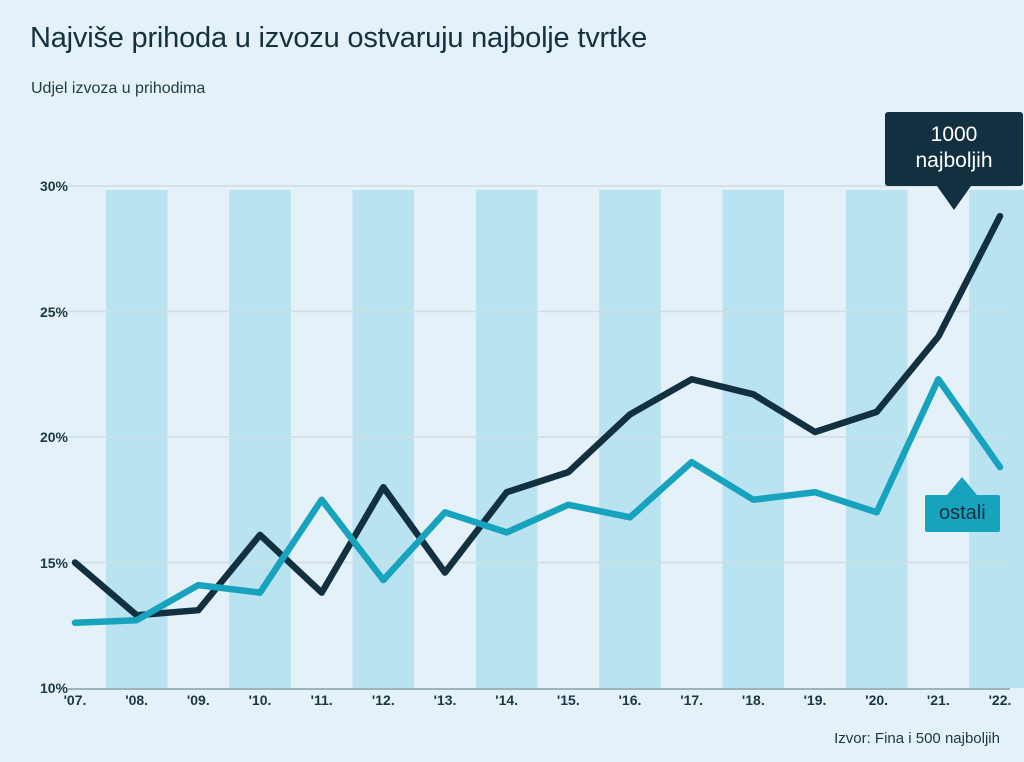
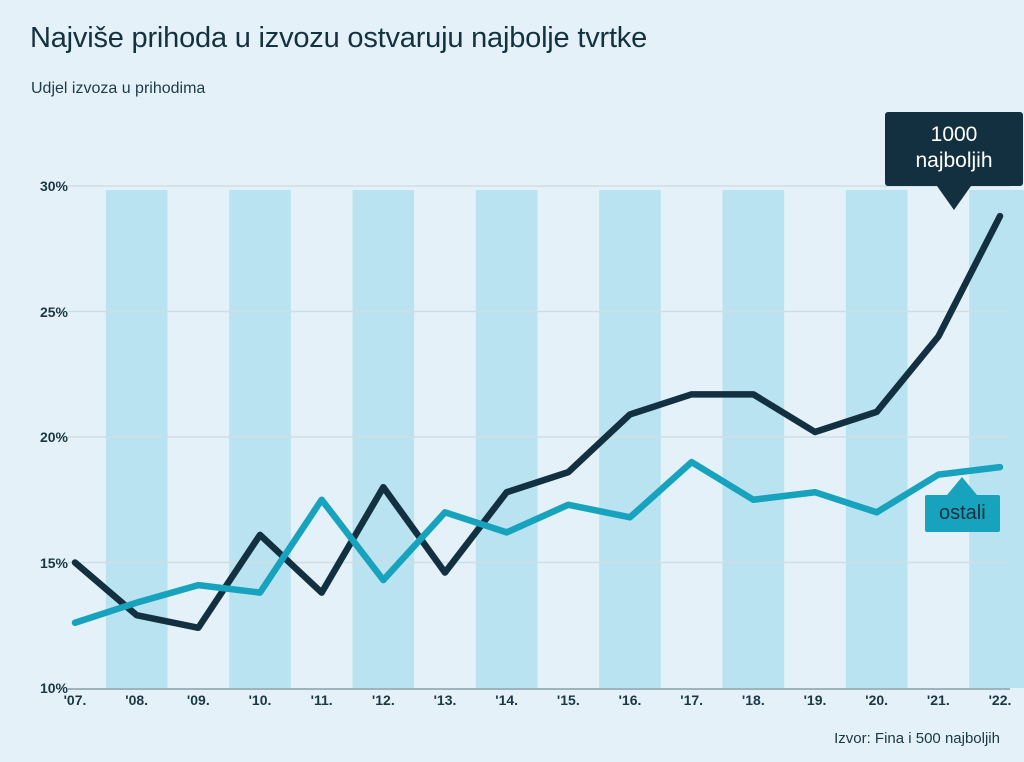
ostali/'08.: 12.7% -> 13.4%
1000 najboljih/'09.: 13.1% -> 12.4%
1000 najboljih/'17.: 22.3% -> 21.7%
ostali/'21.: 22.3% -> 18.5%
